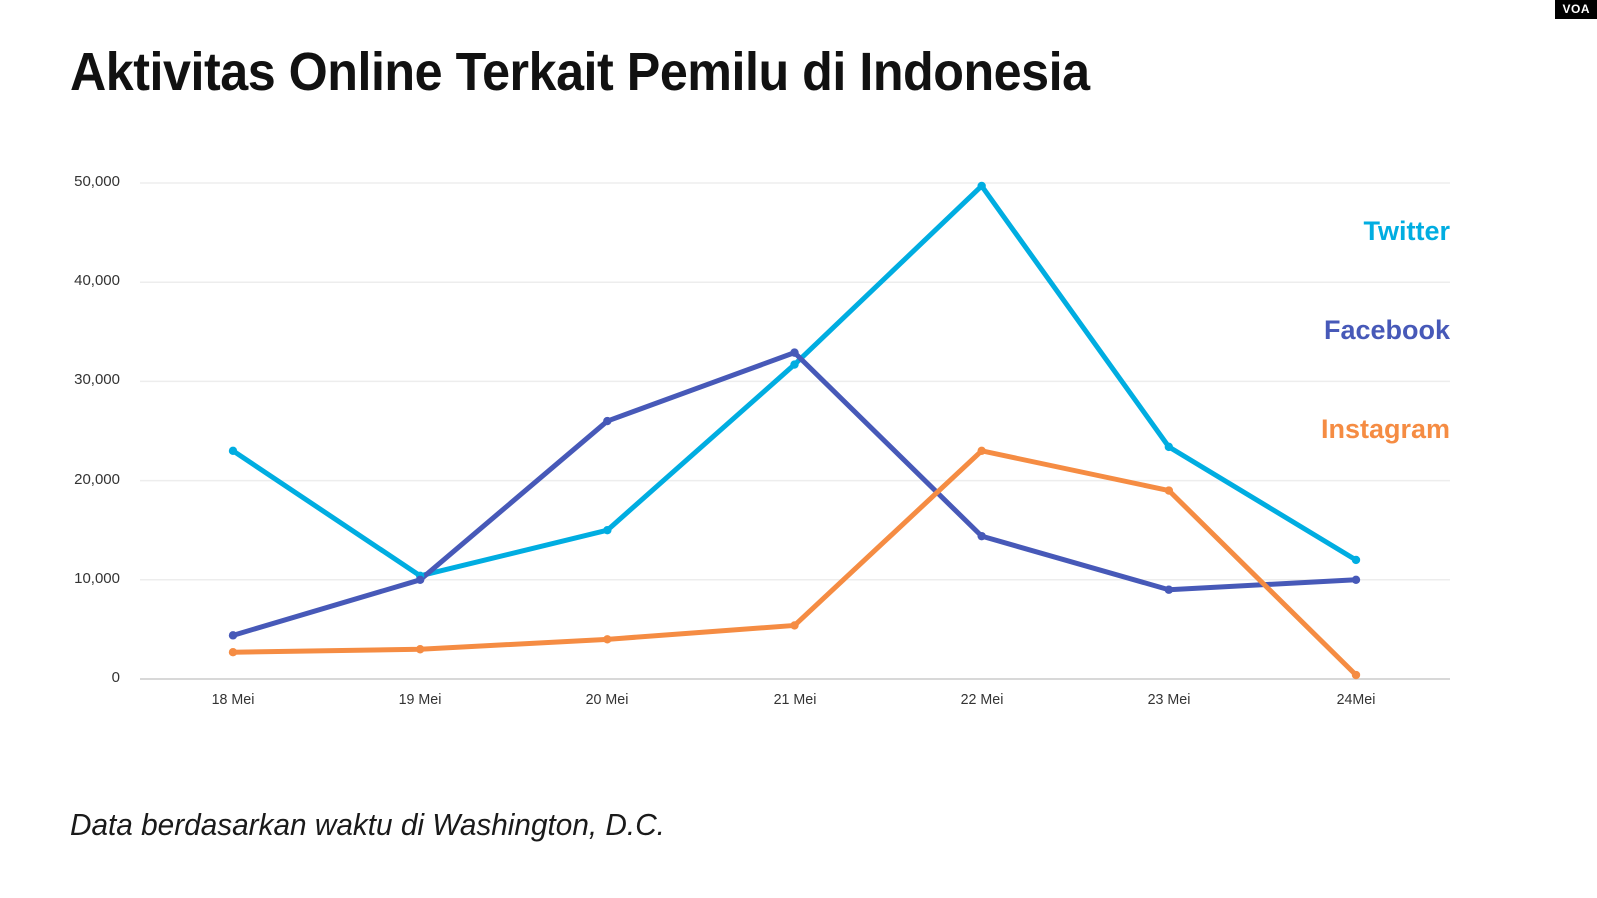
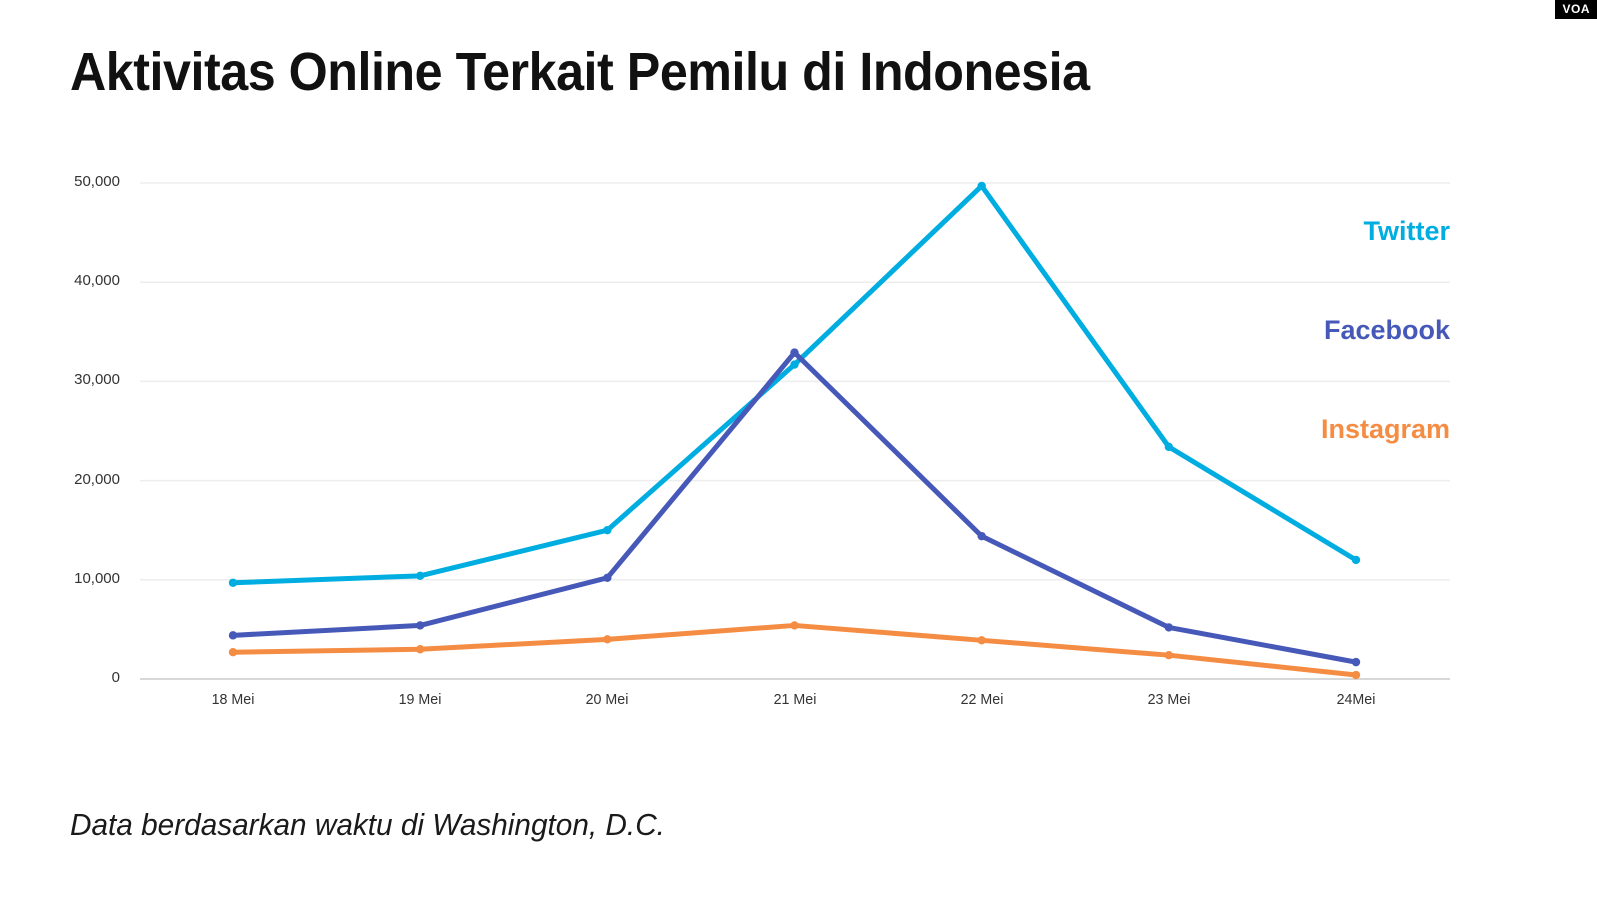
Twitter/18 Mei: 23000 -> 10000
Facebook/19 Mei: 10000 -> 5000
Facebook/20 Mei: 26000 -> 10000
Instagram/22 Mei: 23000 -> 4000
Facebook/23 Mei: 9000 -> 5000
Instagram/23 Mei: 19000 -> 2000
Facebook/24Mei: 10000 -> 2000
